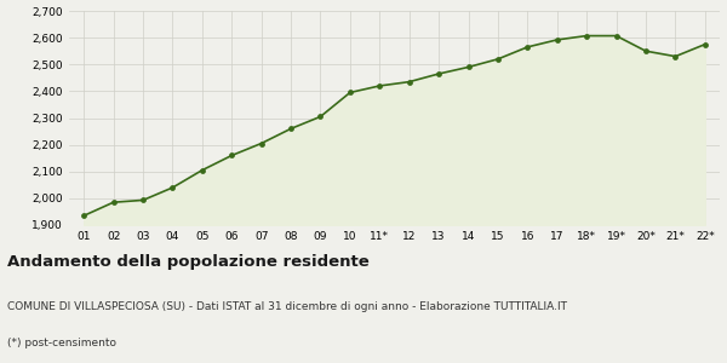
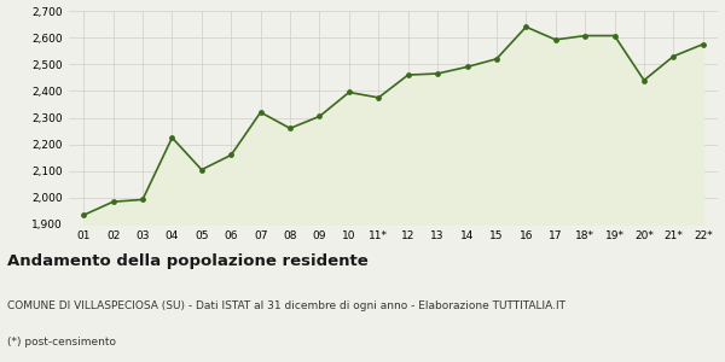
04: 2,040 -> 2,225
07: 2,205 -> 2,320
11*: 2,420 -> 2,375
12: 2,435 -> 2,460
16: 2,565 -> 2,640
20*: 2,550 -> 2,440
